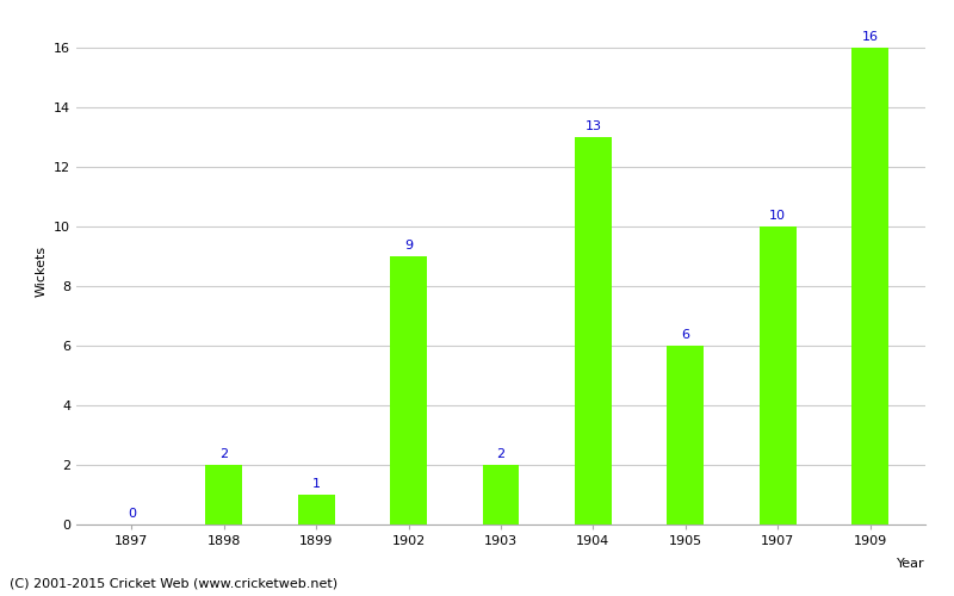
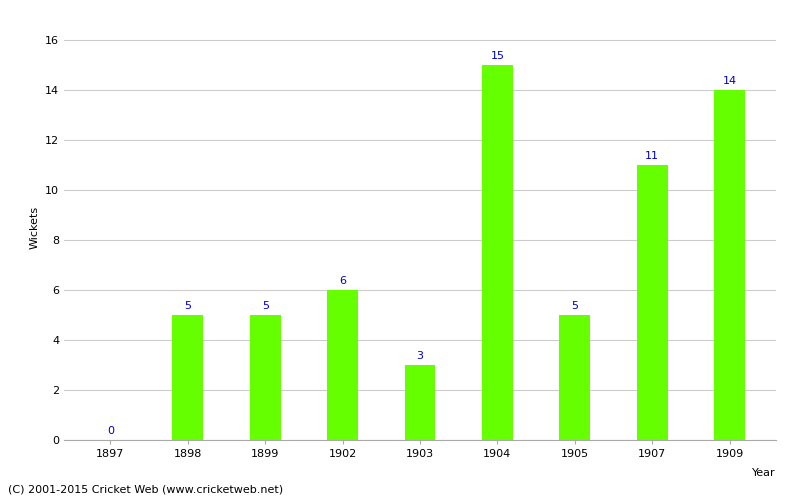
1898: 2 -> 5
1899: 1 -> 5
1902: 9 -> 6
1903: 2 -> 3
1904: 13 -> 15
1905: 6 -> 5
1907: 10 -> 11
1909: 16 -> 14
